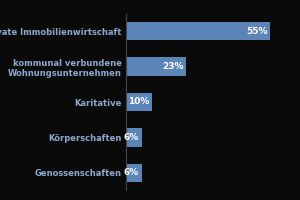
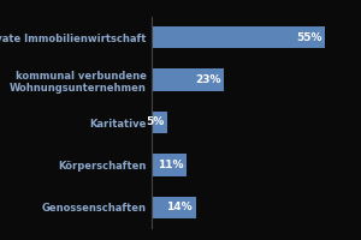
Karitative: 10% -> 5%
Körperschaften: 6% -> 11%
Genossenschaften: 6% -> 14%
